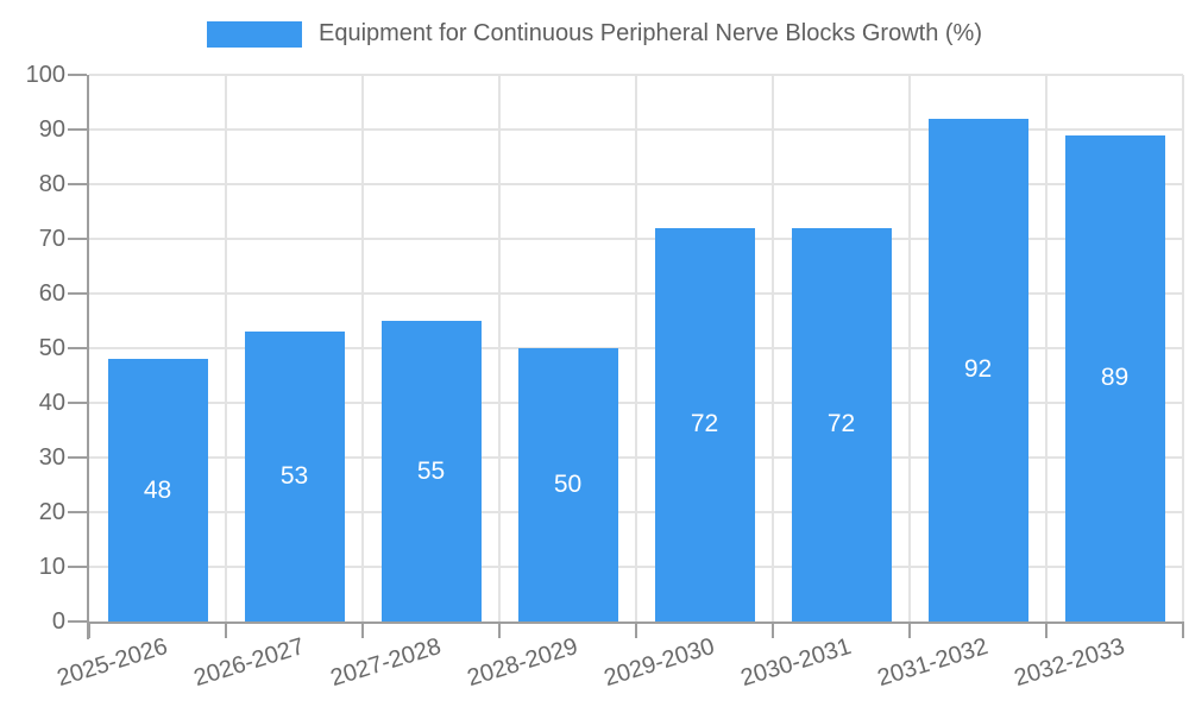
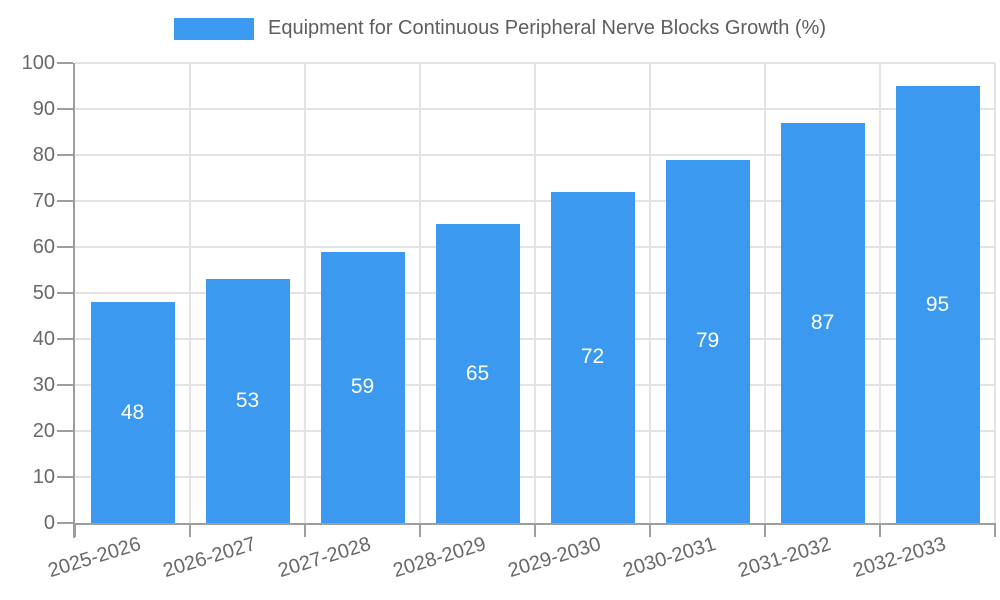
2027-2028: 55 -> 59
2028-2029: 50 -> 65
2030-2031: 72 -> 79
2031-2032: 92 -> 87
2032-2033: 89 -> 95
